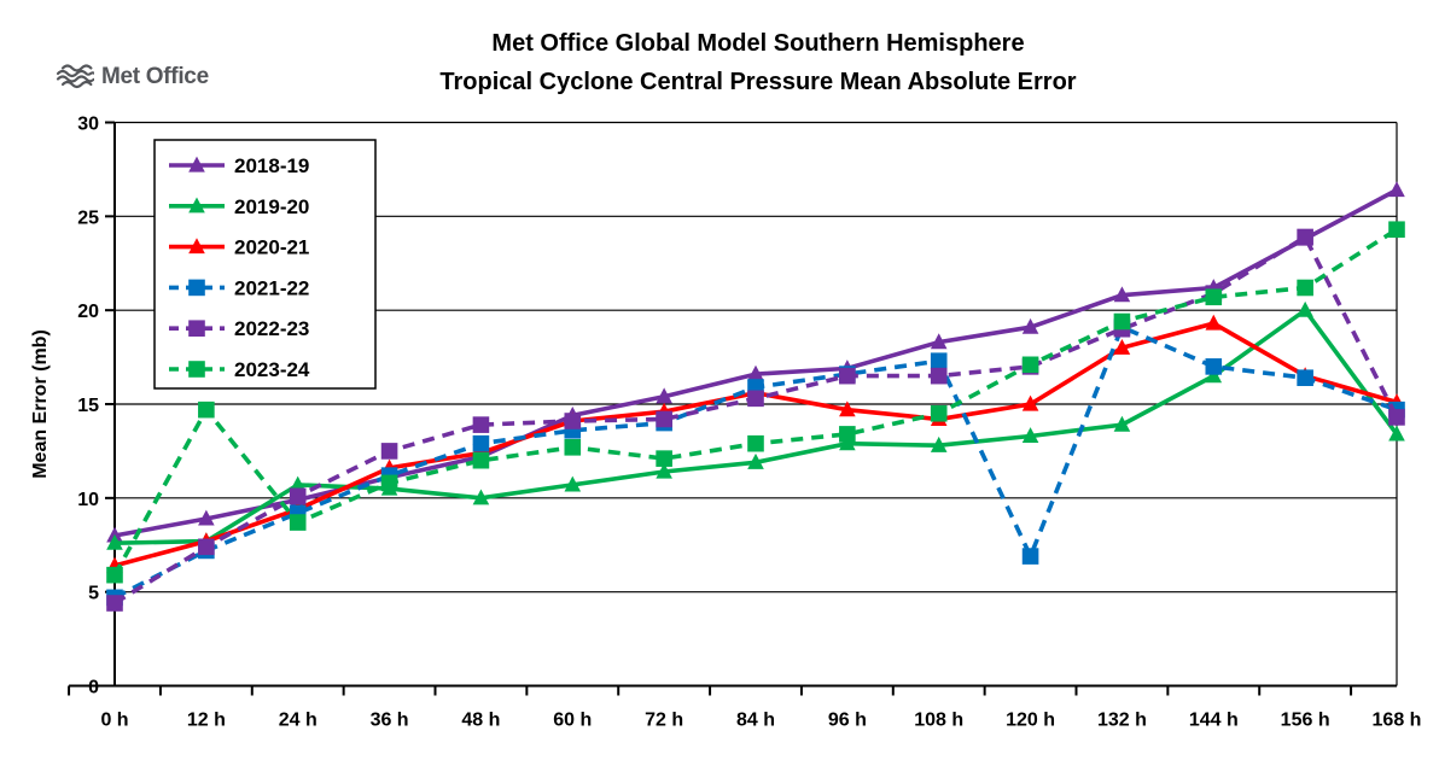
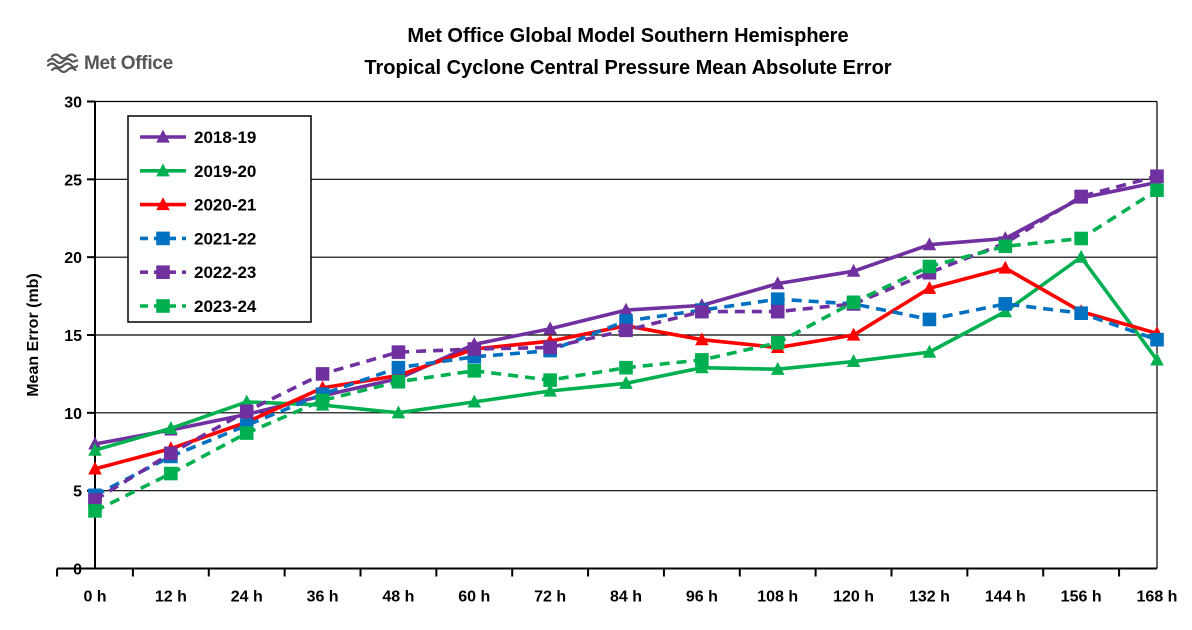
2023-24/0 h: 5.9 -> 3.7
2019-20/12 h: 7.7 -> 9.0
2023-24/12 h: 14.7 -> 6.1
2021-22/120 h: 6.9 -> 17.0
2021-22/132 h: 19.1 -> 16.0
2018-19/168 h: 26.4 -> 24.8
2022-23/168 h: 14.3 -> 25.2
